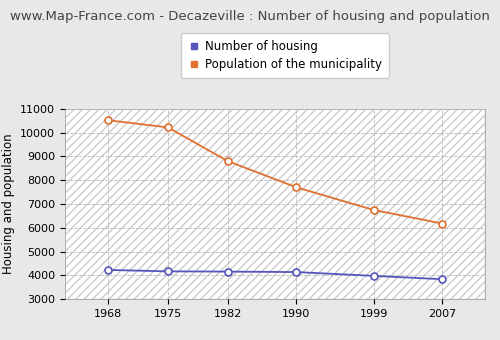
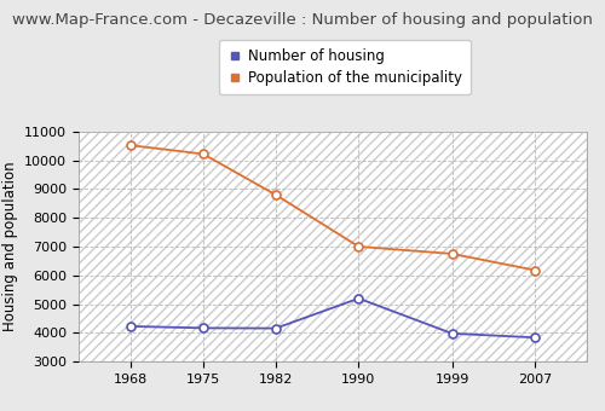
Number of housing/1990: 4140 -> 5200
Population of the municipality/1990: 7700 -> 7000
